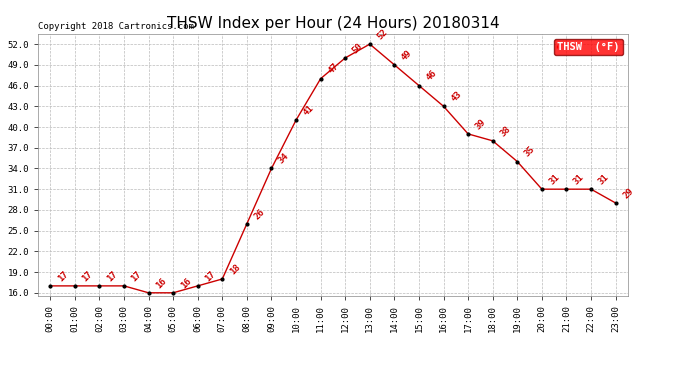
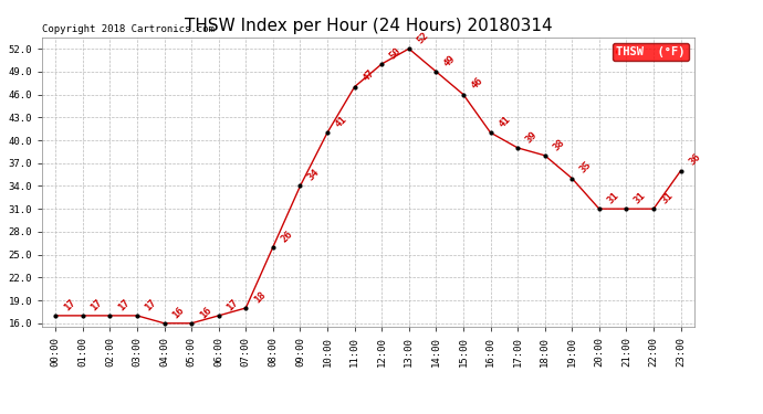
16:00: 43 -> 41
23:00: 29 -> 36
